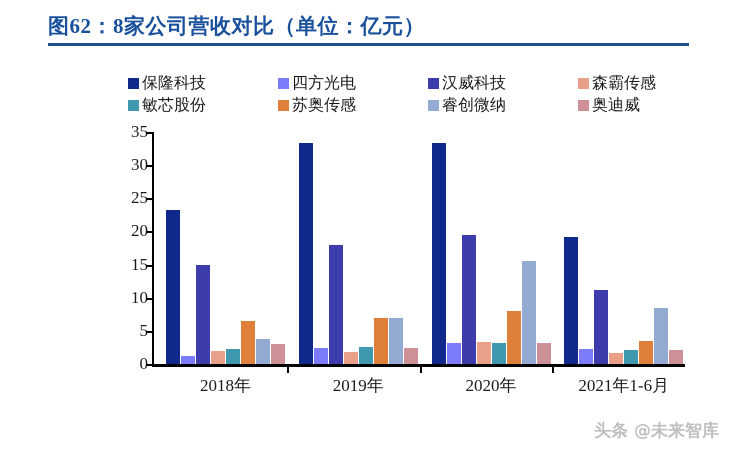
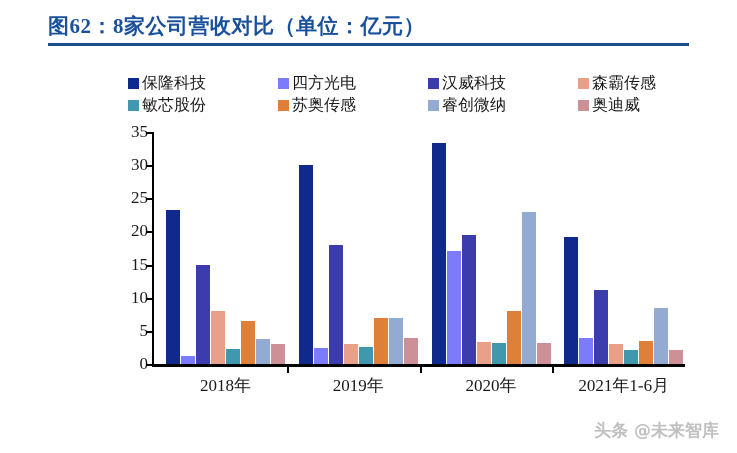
森霸传感/2018年: 2 -> 8
保隆科技/2019年: 33 -> 30
森霸传感/2019年: 2 -> 3
奥迪威/2019年: 2 -> 4
四方光电/2020年: 3 -> 17
睿创微纳/2020年: 16 -> 23
四方光电/2021年1-6月: 2 -> 4
森霸传感/2021年1-6月: 2 -> 3
